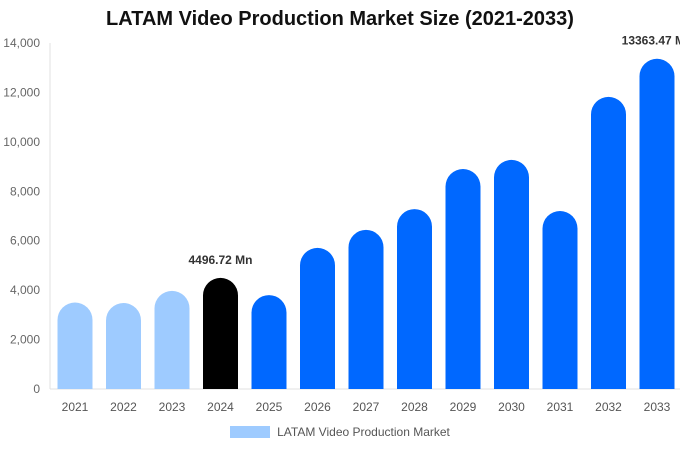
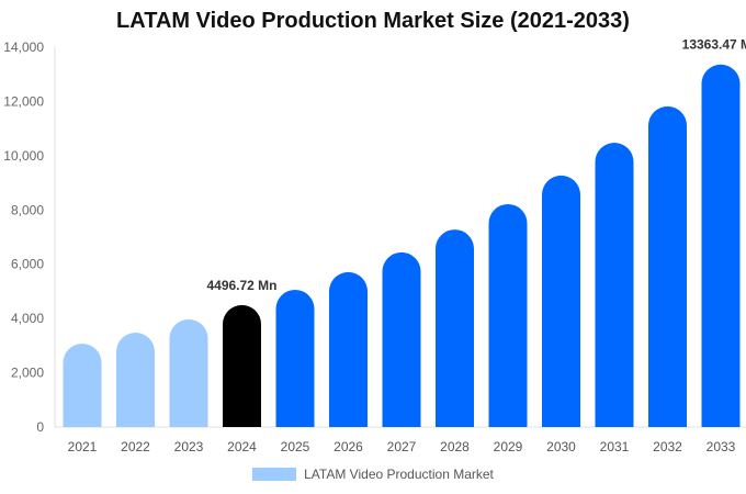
2021: 3500 -> 3100
2025: 3800 -> 5100
2029: 8900 -> 8200
2031: 7200 -> 10500
